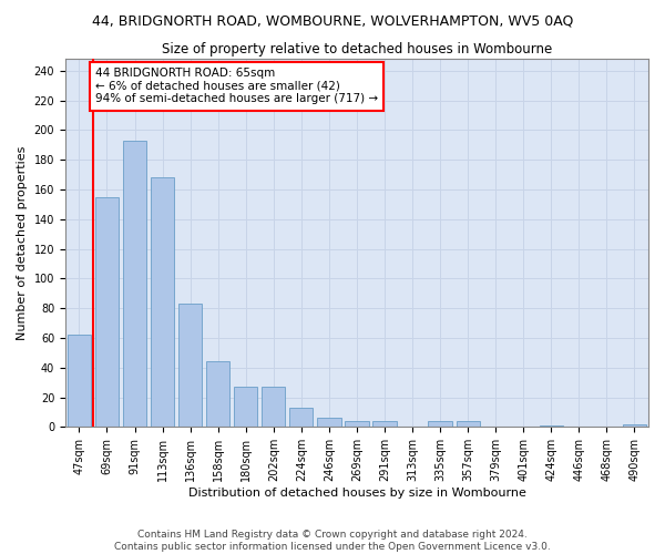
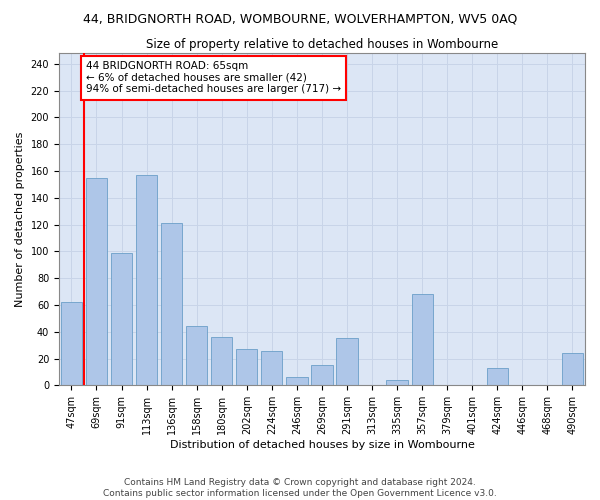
91sqm: 193 -> 99
113sqm: 168 -> 157
136sqm: 83 -> 121
180sqm: 27 -> 36
224sqm: 13 -> 26
269sqm: 4 -> 15
291sqm: 4 -> 35
357sqm: 4 -> 68
424sqm: 1 -> 13
490sqm: 2 -> 24
